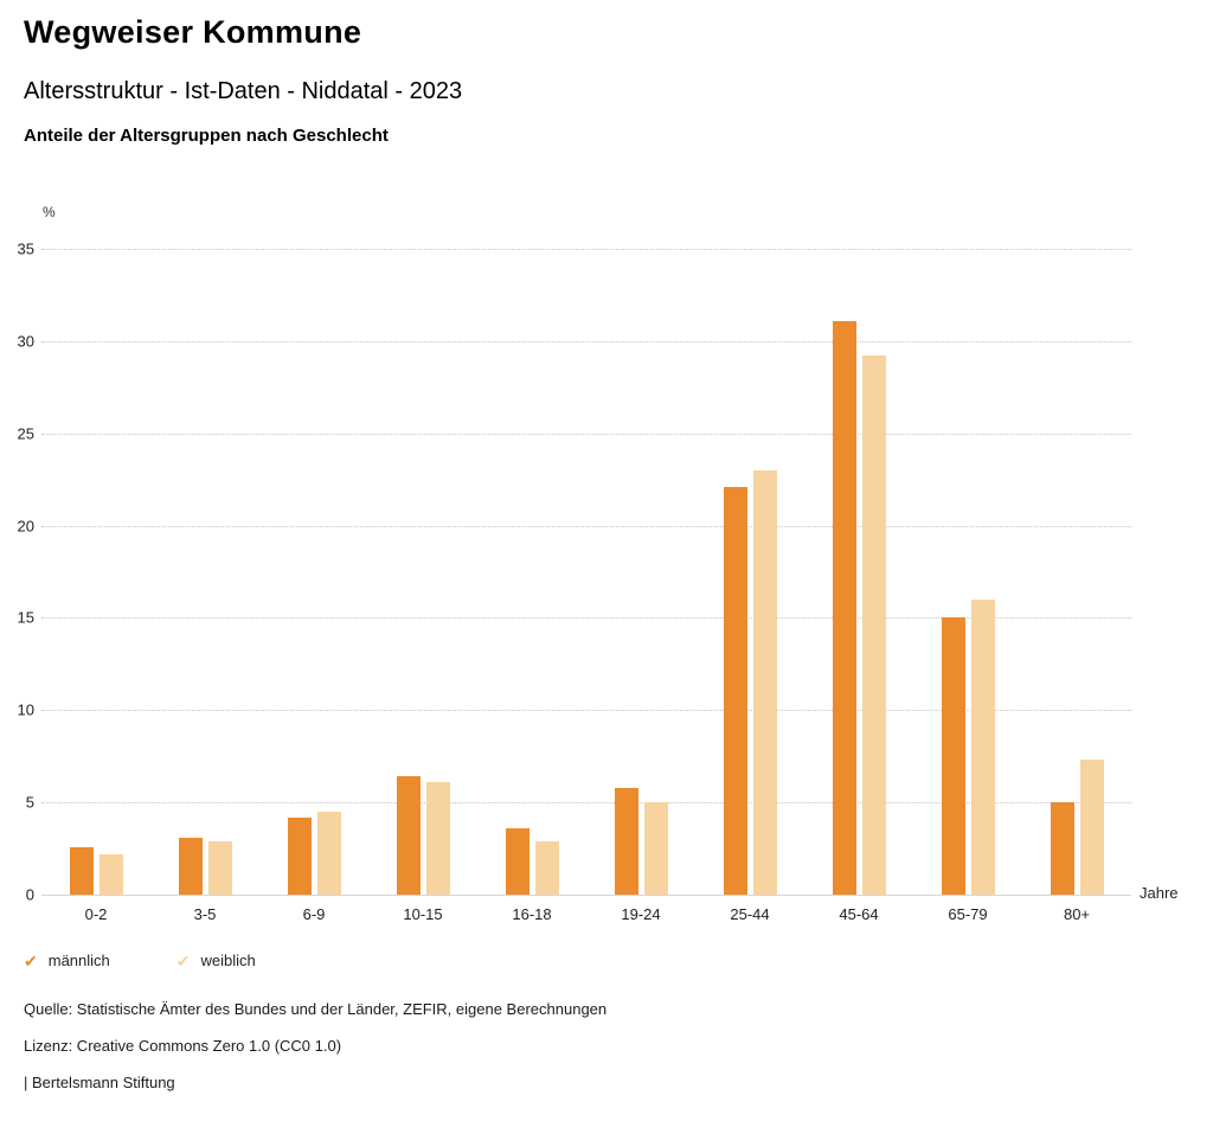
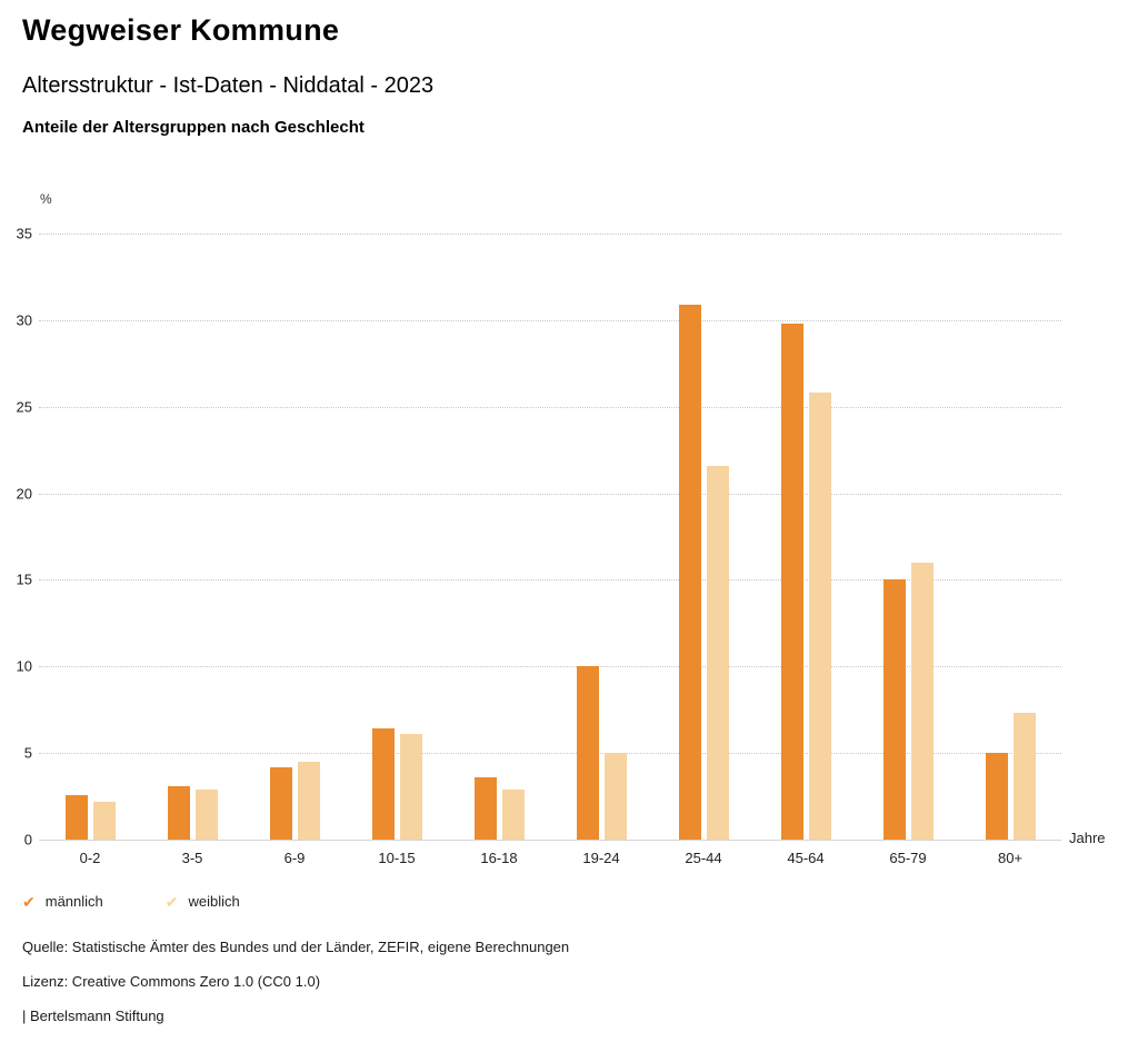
männlich/19-24: 5.8 -> 10.0
männlich/25-44: 22.1 -> 30.9
weiblich/25-44: 23.0 -> 21.6
männlich/45-64: 31.1 -> 29.8
weiblich/45-64: 29.2 -> 25.8
